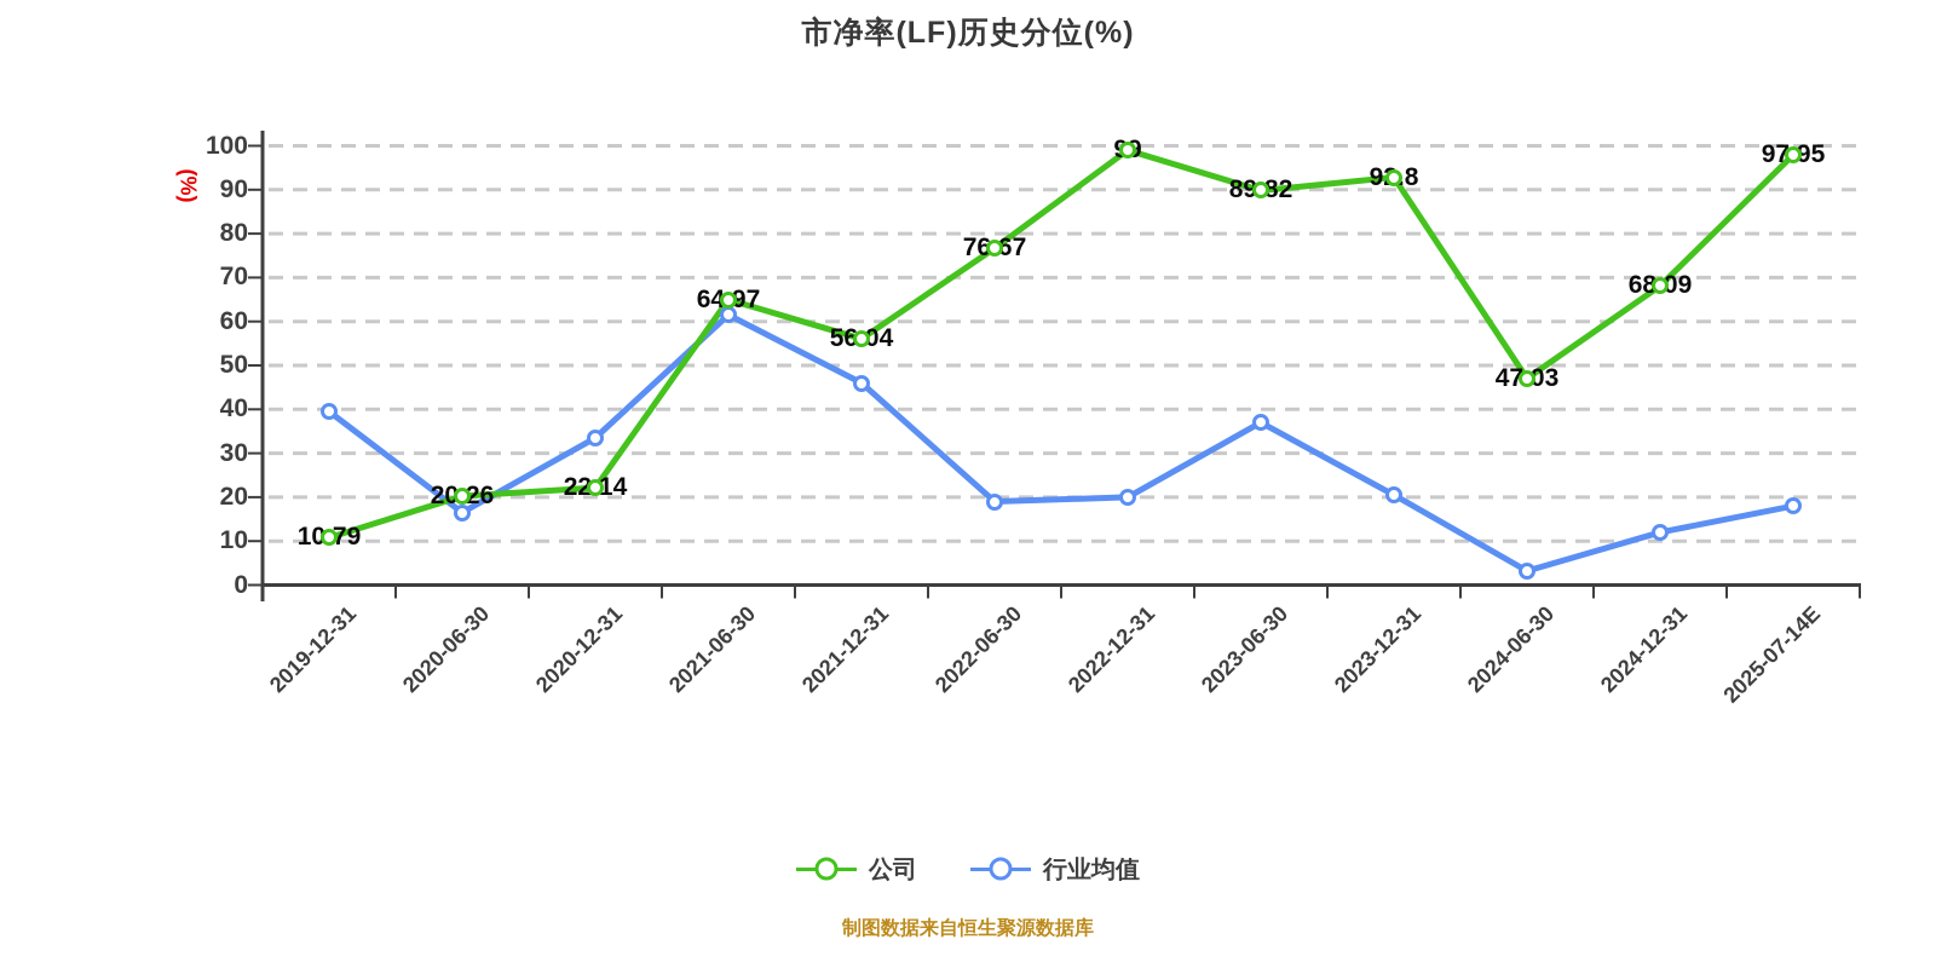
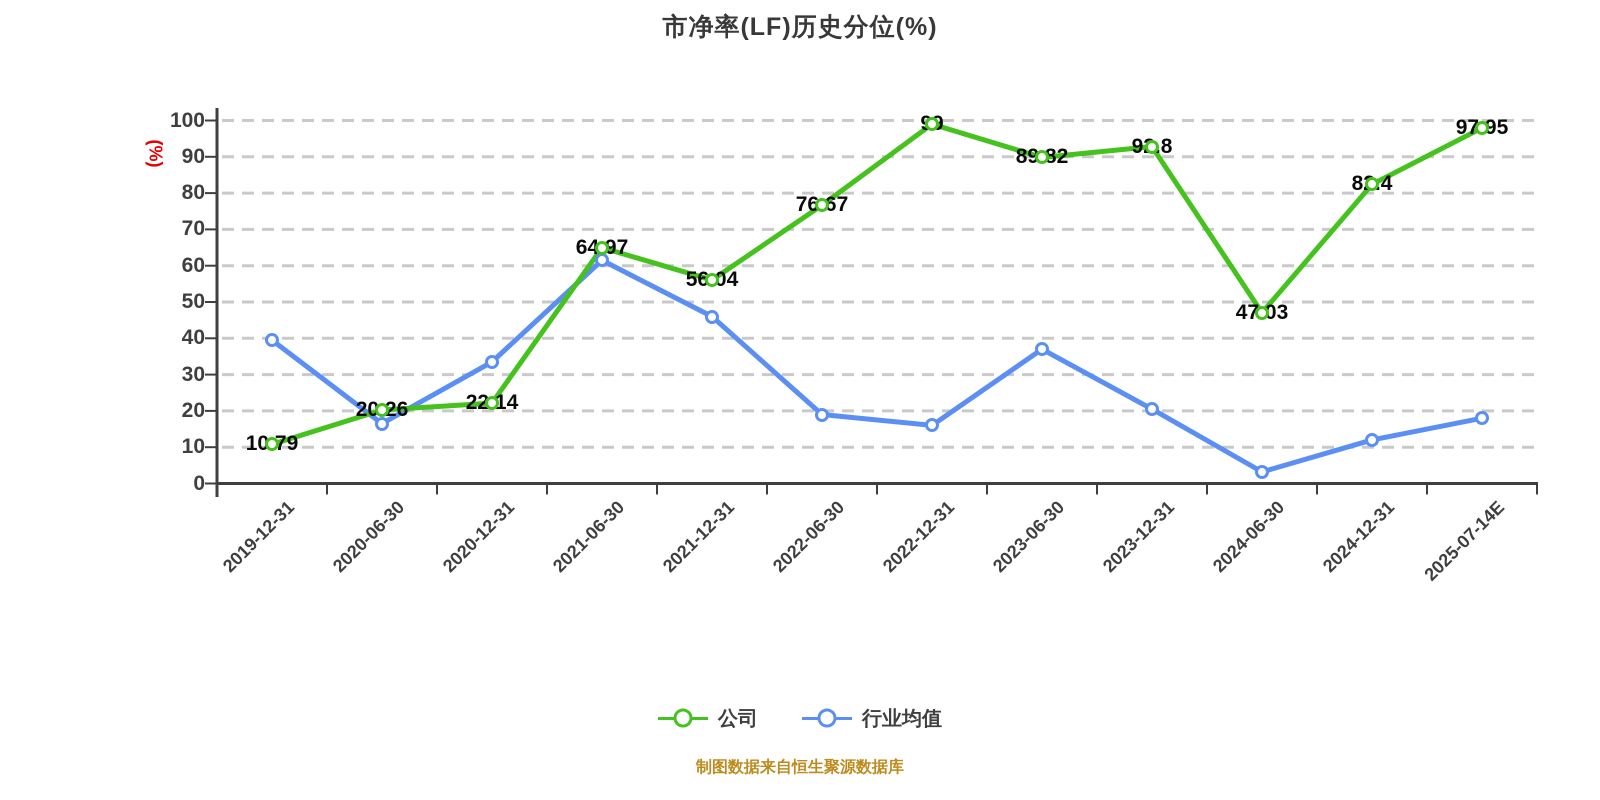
行业均值/2022-12-31: 20 -> 16
公司/2024-12-31: 68.09 -> 82.4
